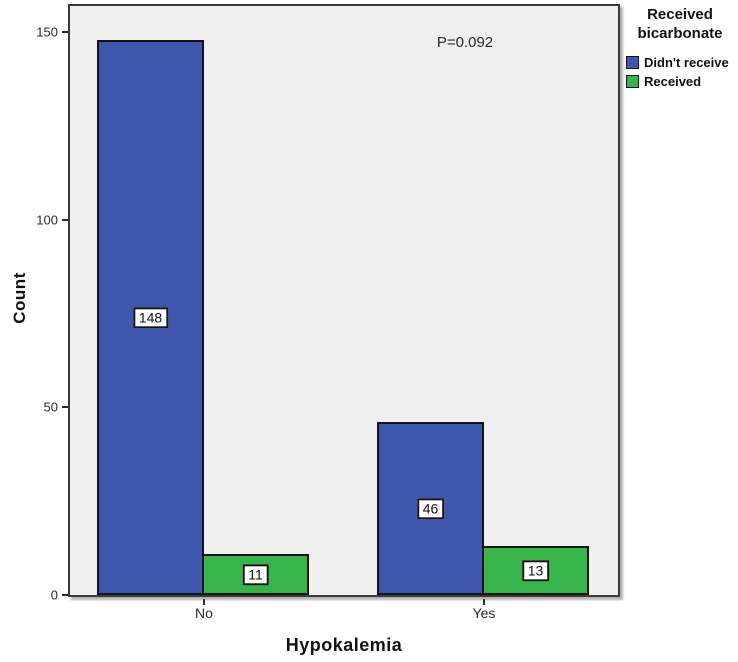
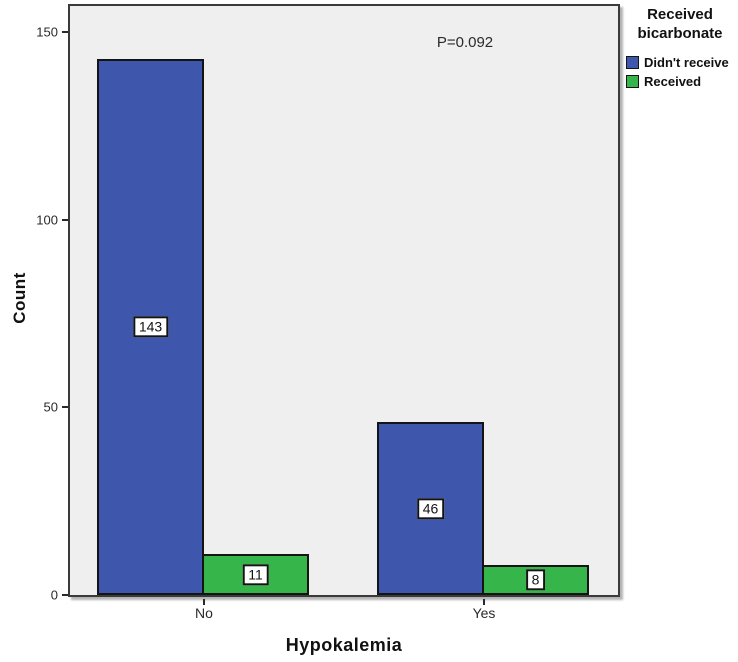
Didn't receive/No: 148 -> 143
Received/Yes: 13 -> 8
